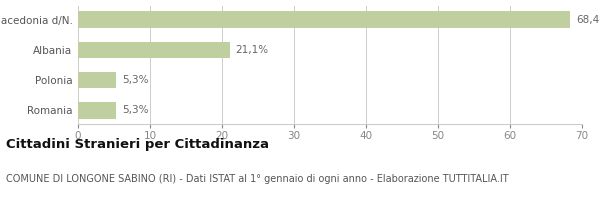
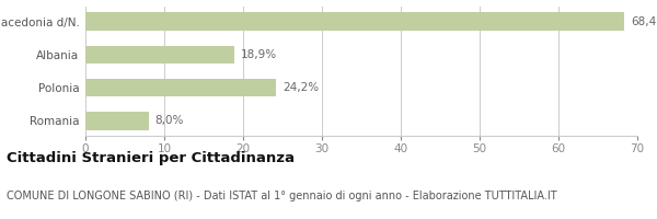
Albania: 21,1% -> 18,9%
Polonia: 5,3% -> 24,2%
Romania: 5,3% -> 8,0%
